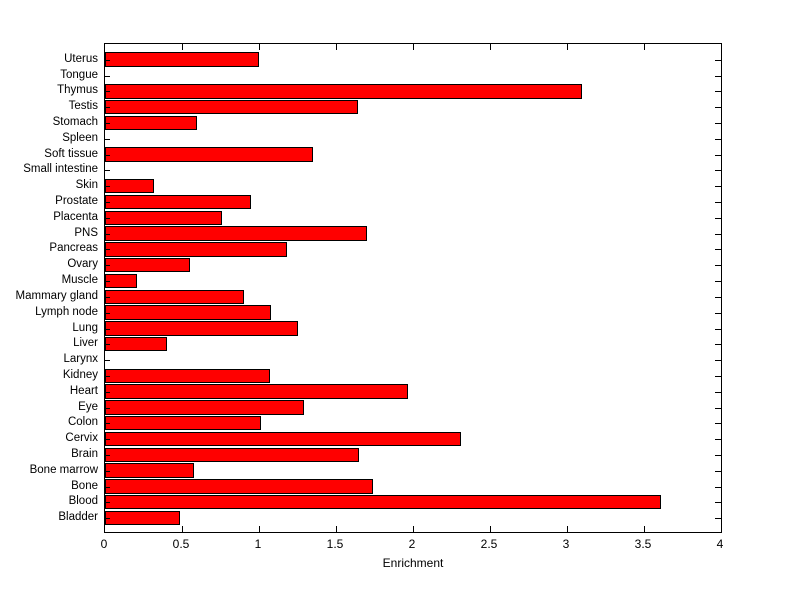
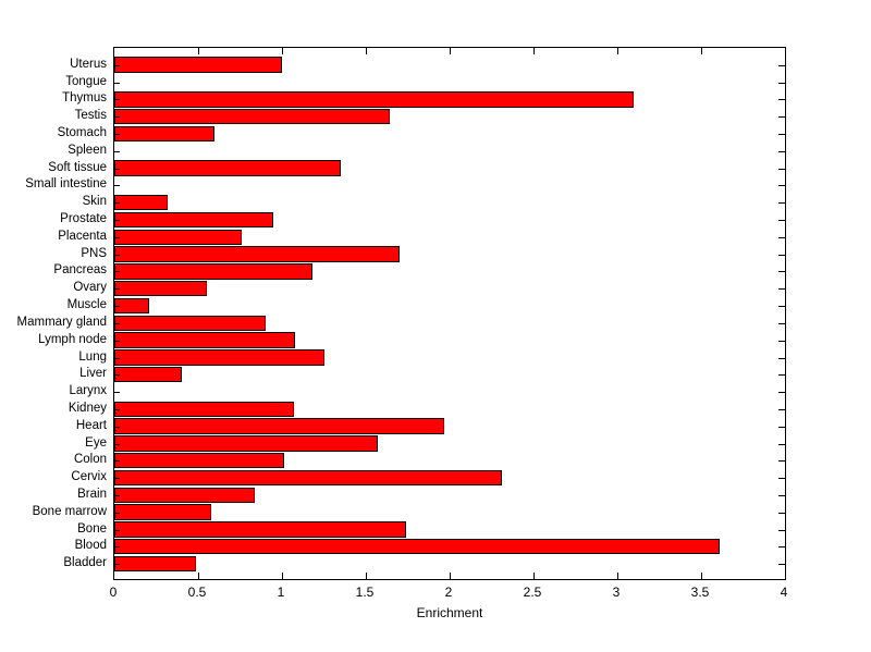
Eye: 1.29 -> 1.57
Brain: 1.65 -> 0.84
